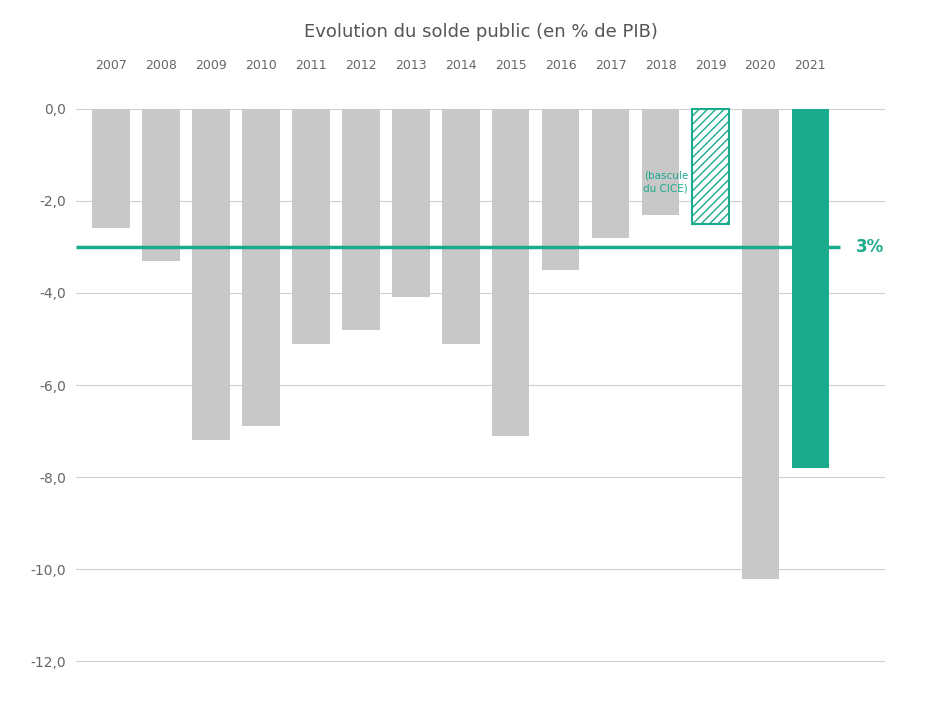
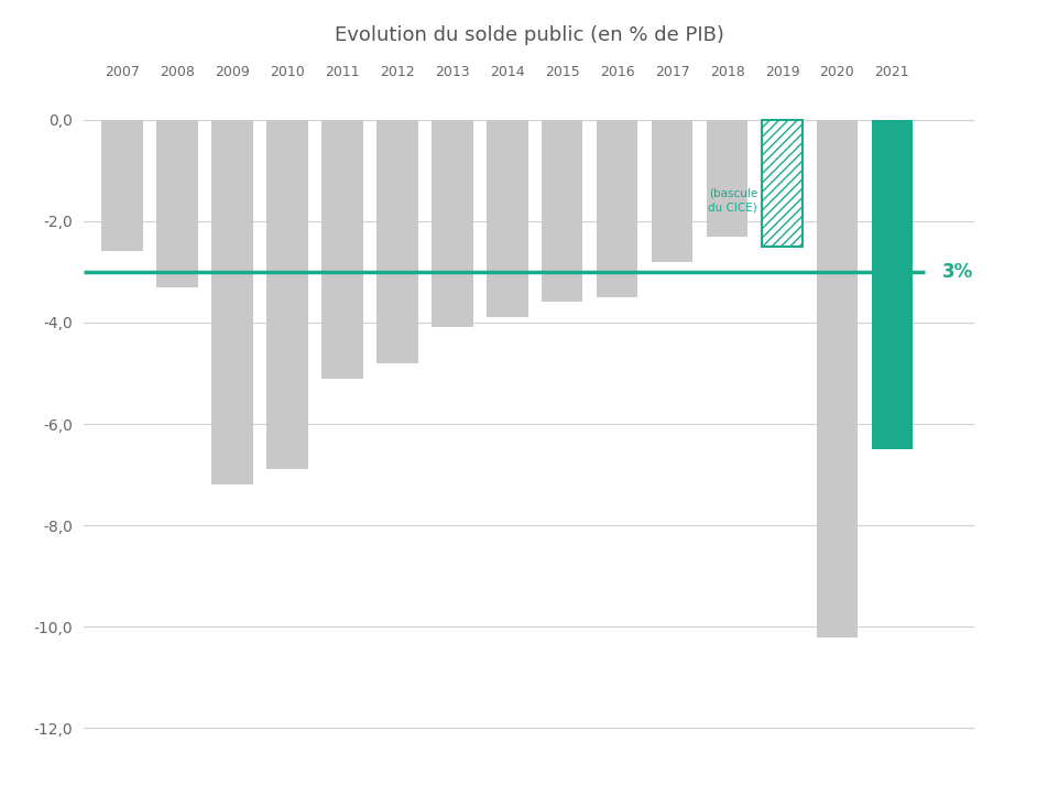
2014: -5,1 -> -3,9
2015: -7,1 -> -3,6
2021: -7,8 -> -6,5
